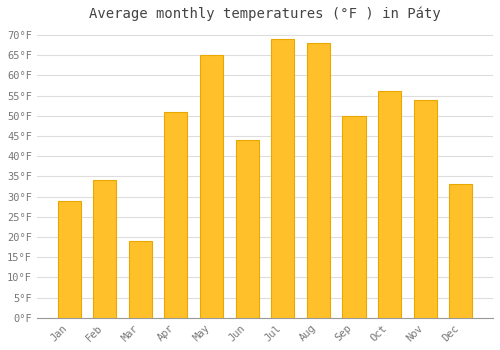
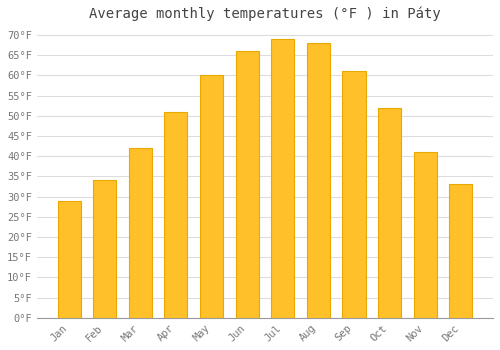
Mar: 19°F -> 42°F
May: 65°F -> 60°F
Jun: 44°F -> 66°F
Sep: 50°F -> 61°F
Oct: 56°F -> 52°F
Nov: 54°F -> 41°F
